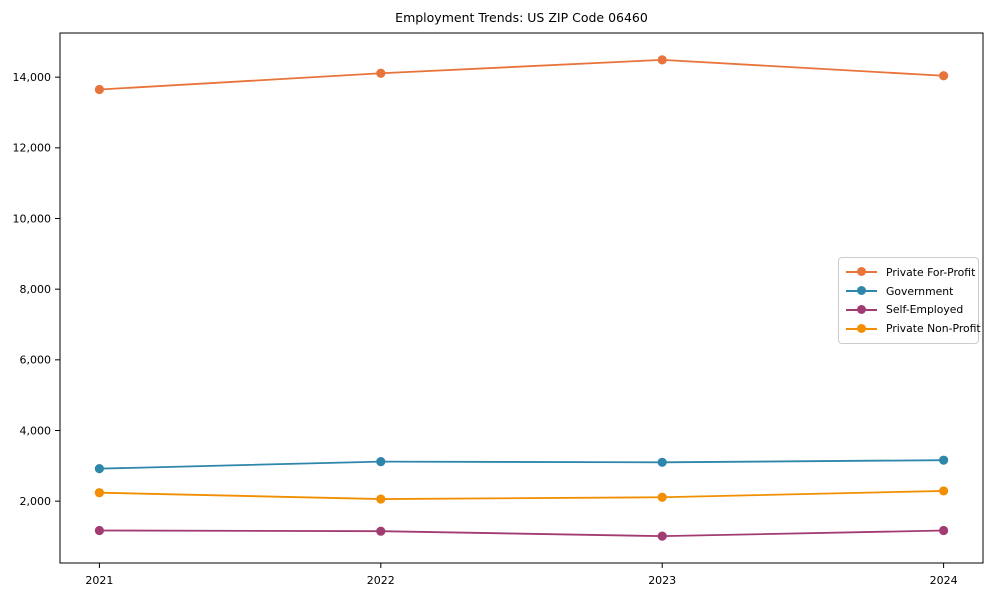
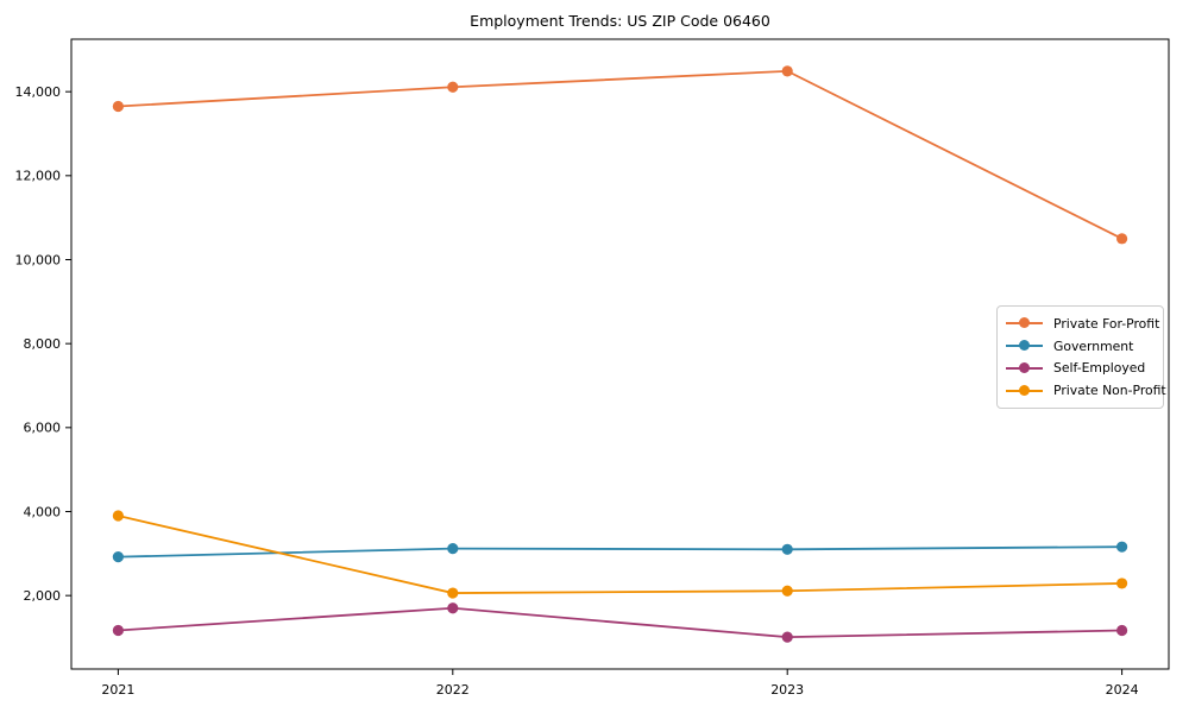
Private Non-Profit/2021: 2200 -> 3900
Self-Employed/2022: 1200 -> 1700
Private For-Profit/2024: 14000 -> 10500
